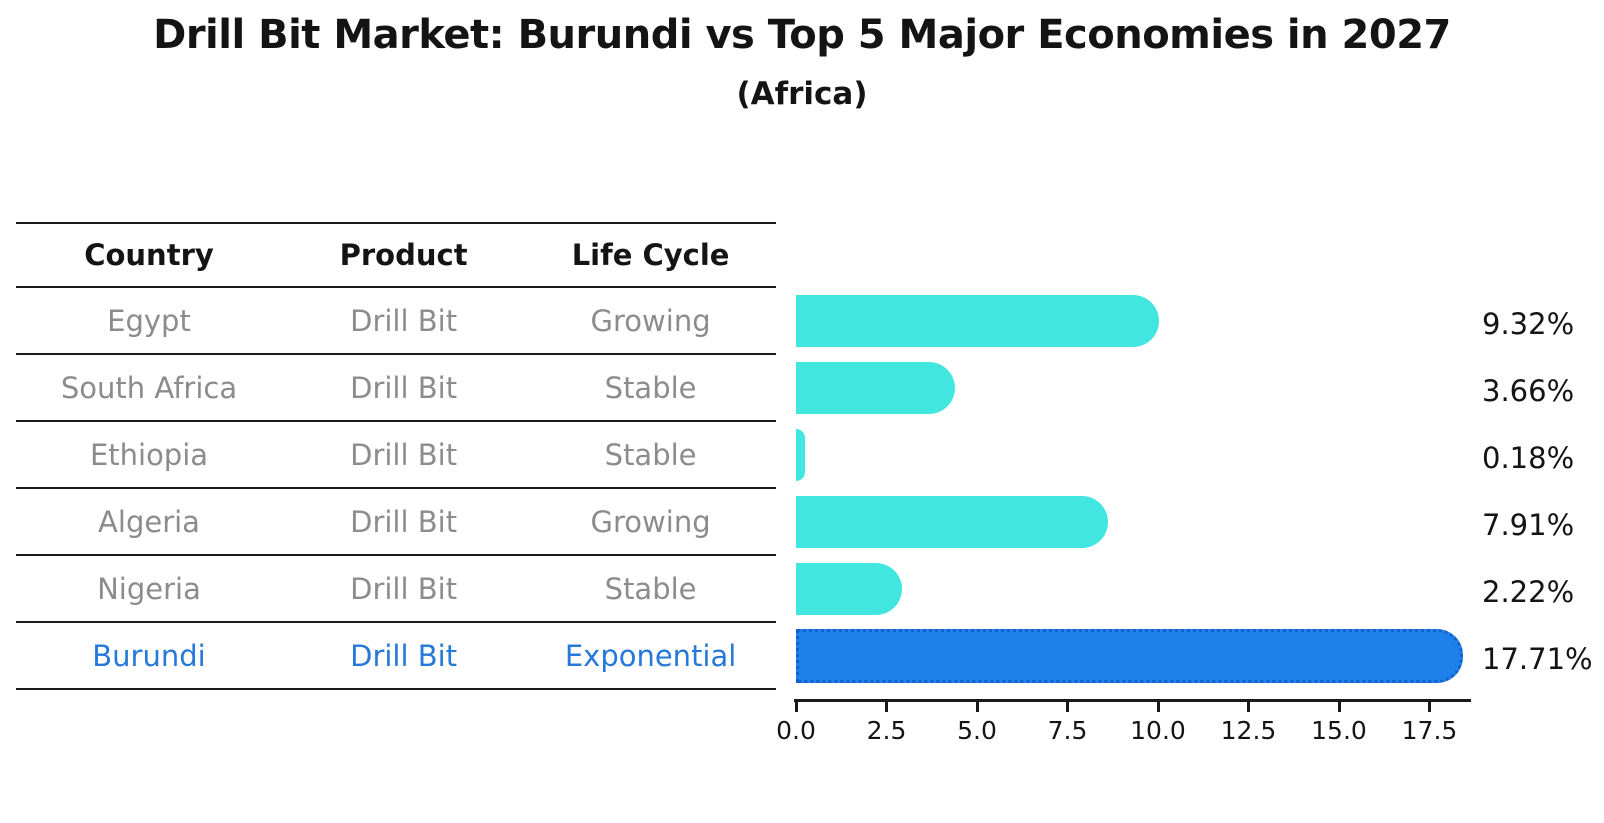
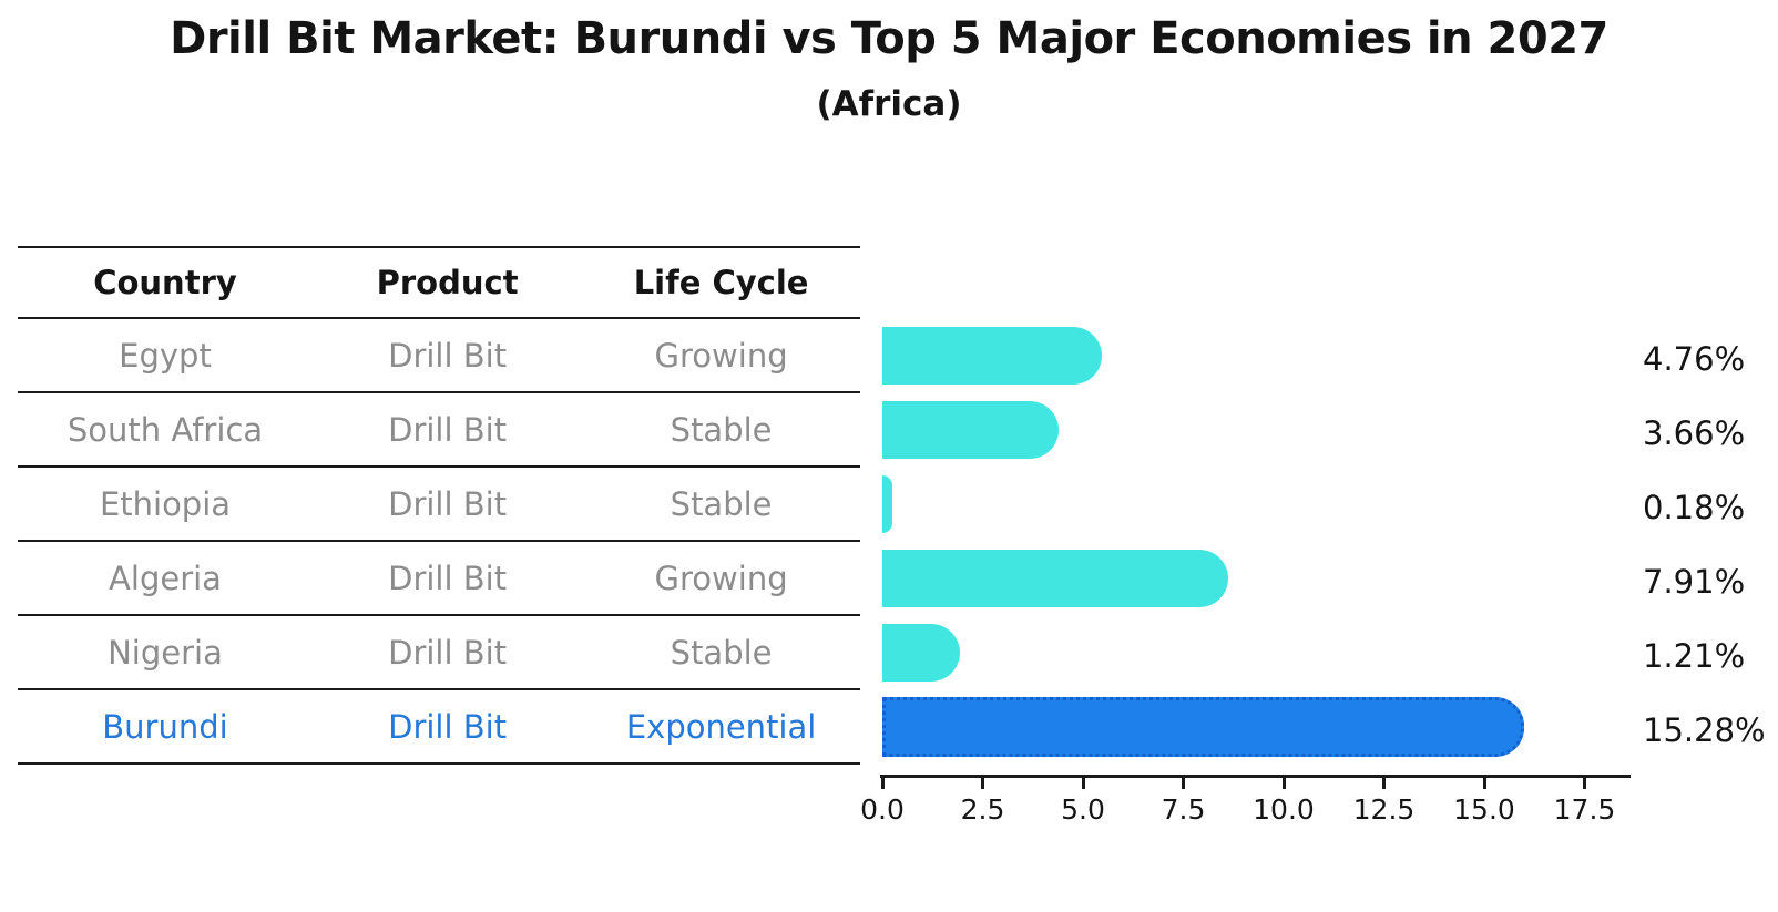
Egypt: 9.32% -> 4.76%
Nigeria: 2.22% -> 1.21%
Burundi: 17.71% -> 15.28%
